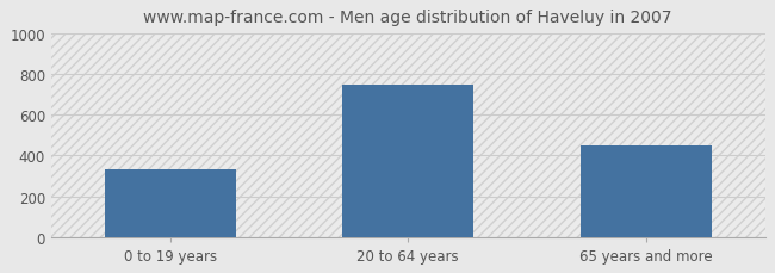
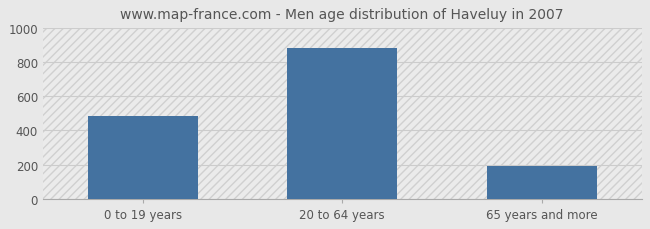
0 to 19 years: 330 -> 480
20 to 64 years: 750 -> 880
65 years and more: 450 -> 190
